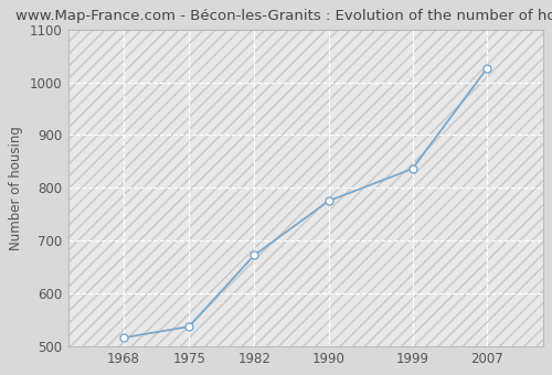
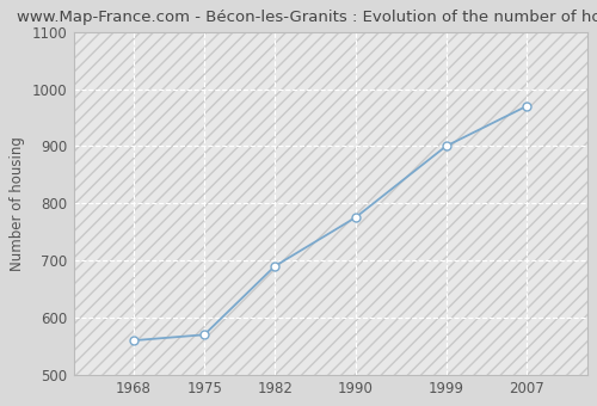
1968: 516 -> 560
1975: 537 -> 570
1982: 672 -> 690
1999: 836 -> 900
2007: 1026 -> 970
